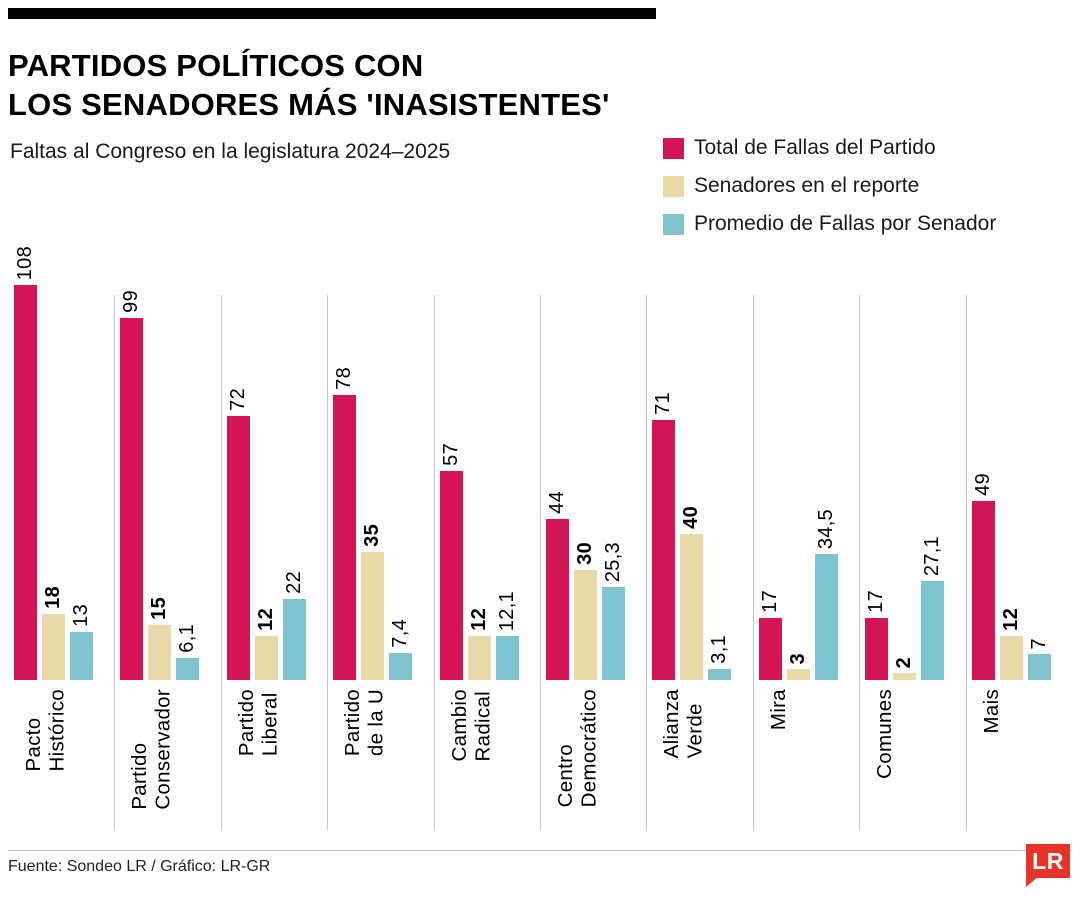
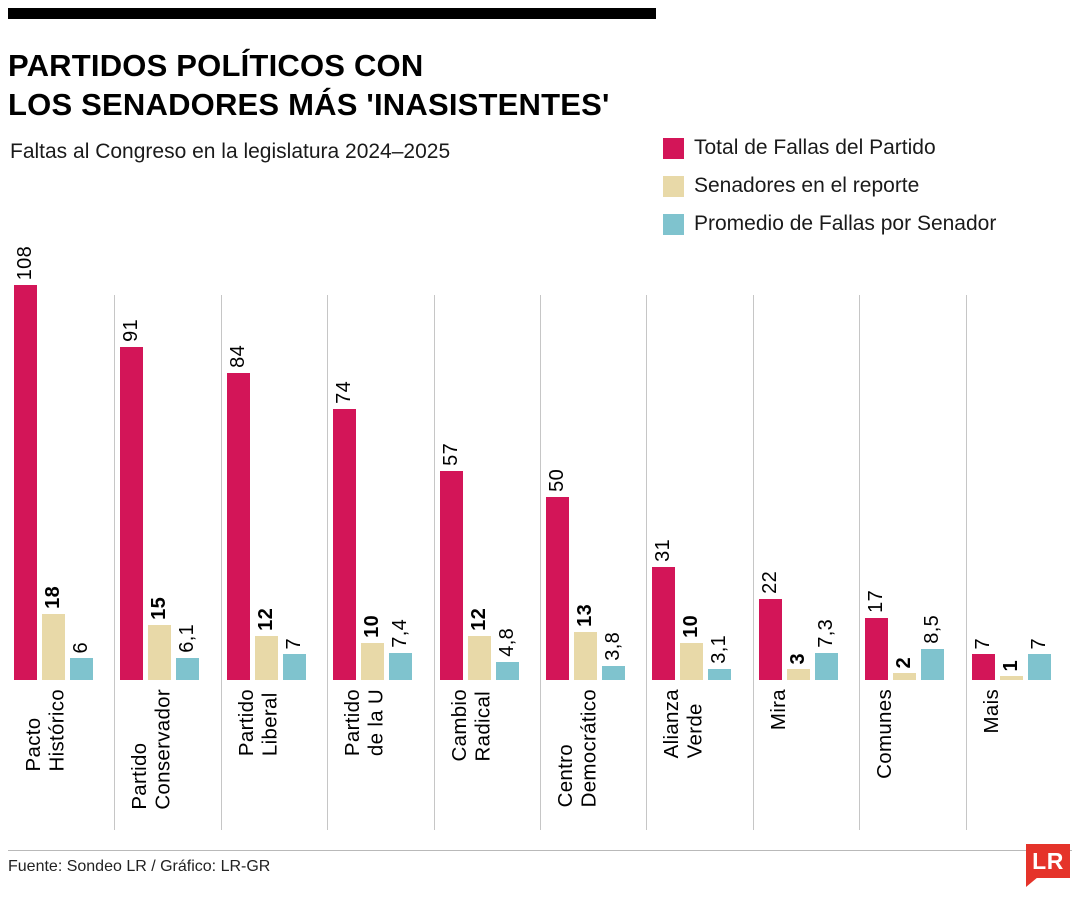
Promedio de Fallas por Senador/Pacto Histórico: 13 -> 6
Total de Fallas del Partido/Partido Conservador: 99 -> 91
Total de Fallas del Partido/Partido Liberal: 72 -> 84
Promedio de Fallas por Senador/Partido Liberal: 22 -> 7
Total de Fallas del Partido/Partido de la U: 78 -> 74
Senadores en el reporte/Partido de la U: 35 -> 10
Promedio de Fallas por Senador/Cambio Radical: 12,1 -> 4,8
Total de Fallas del Partido/Centro Democrático: 44 -> 50
Senadores en el reporte/Centro Democrático: 30 -> 13
Promedio de Fallas por Senador/Centro Democrático: 25,3 -> 3,8
Total de Fallas del Partido/Alianza Verde: 71 -> 31
Senadores en el reporte/Alianza Verde: 40 -> 10
Total de Fallas del Partido/Mira: 17 -> 22
Promedio de Fallas por Senador/Mira: 34,5 -> 7,3
Promedio de Fallas por Senador/Comunes: 27,1 -> 8,5
Total de Fallas del Partido/Mais: 49 -> 7
Senadores en el reporte/Mais: 12 -> 1
